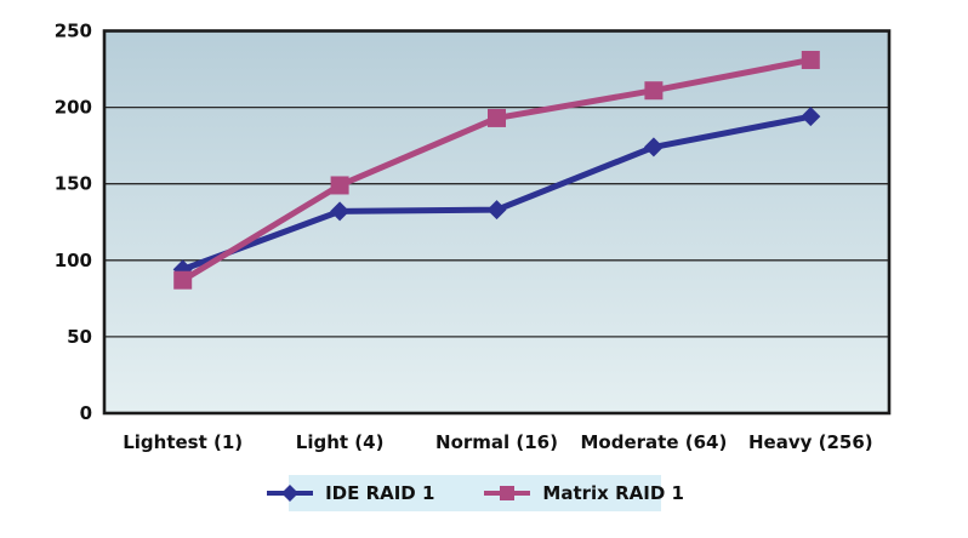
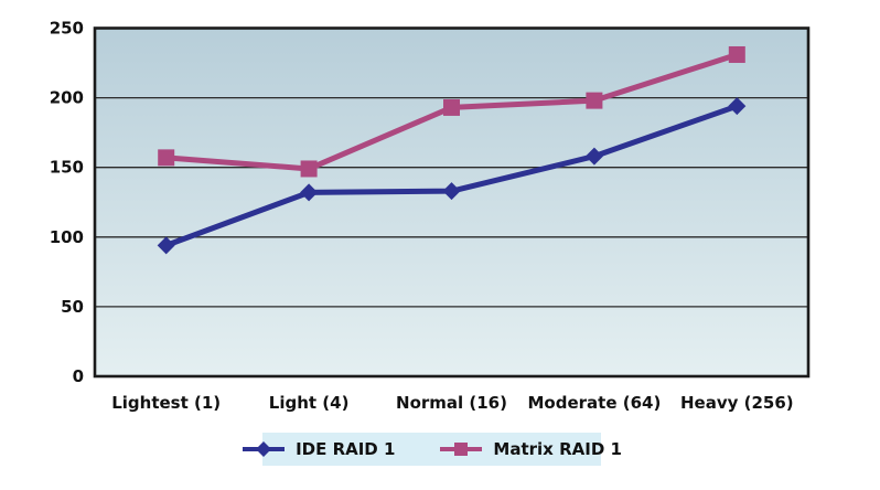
Matrix RAID 1/Lightest (1): 87 -> 157
IDE RAID 1/Moderate (64): 174 -> 158
Matrix RAID 1/Moderate (64): 211 -> 198
